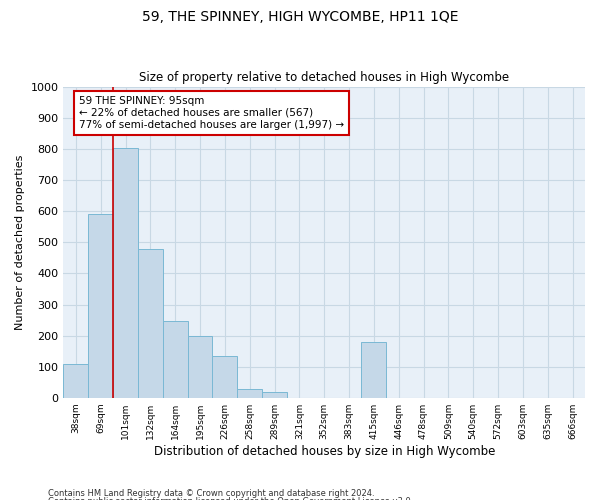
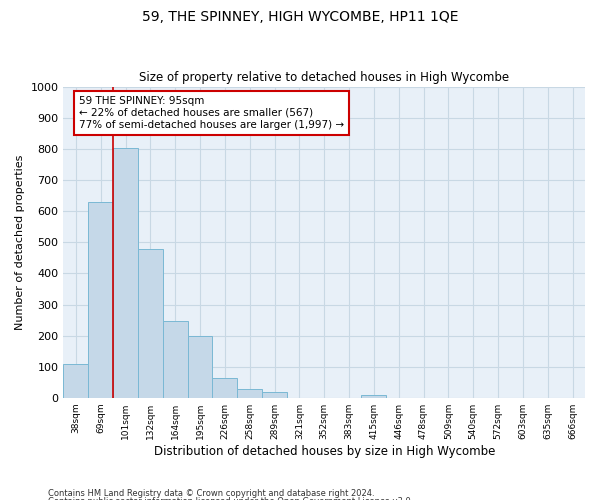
69sqm: 590 -> 630
226sqm: 135 -> 62
415sqm: 180 -> 10
